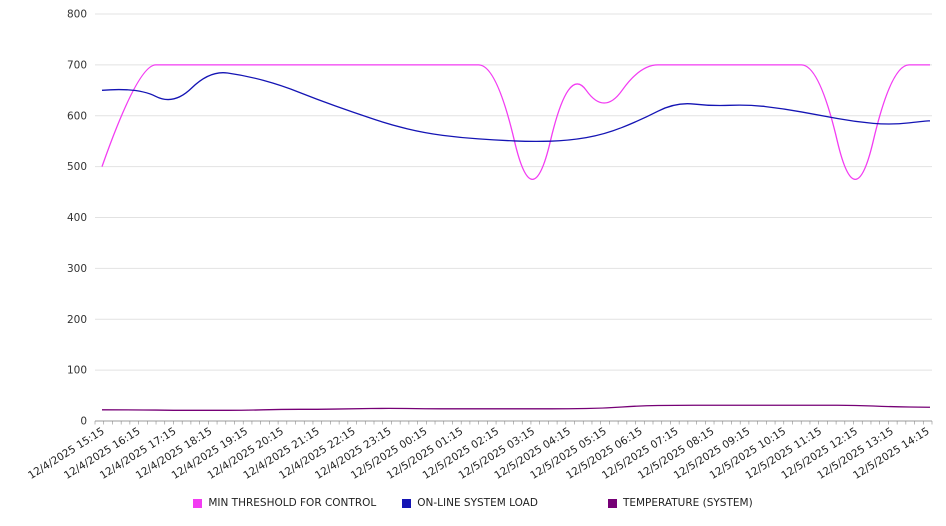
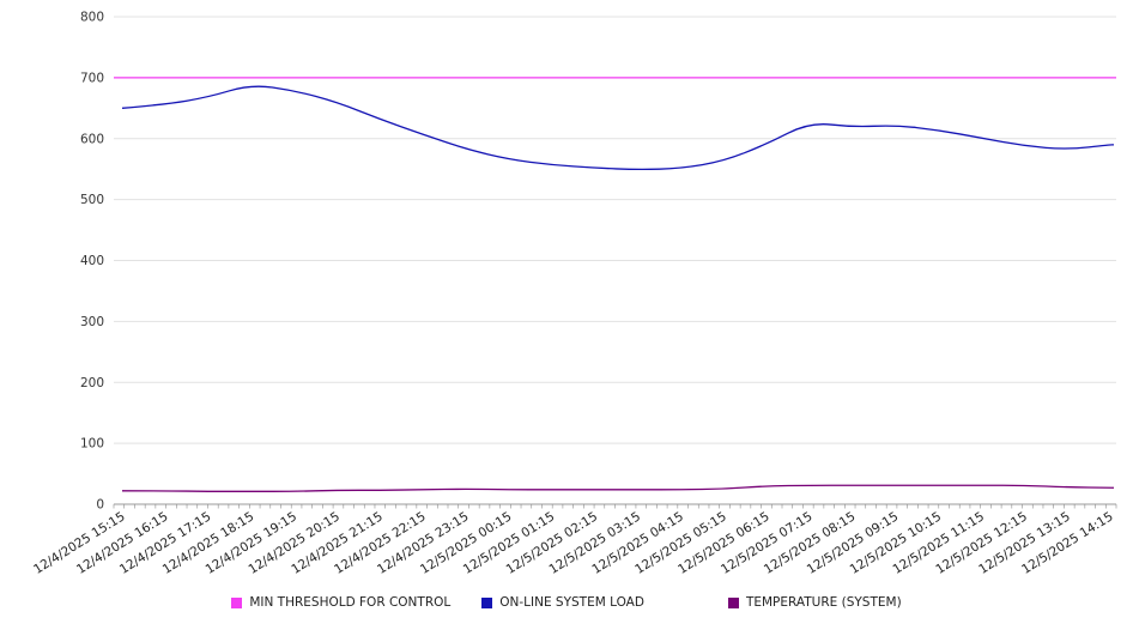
MIN THRESHOLD FOR CONTROL/12/4/2025 15:15: 500 -> 700
ON-LINE SYSTEM LOAD/12/4/2025 17:15: 620 -> 670
MIN THRESHOLD FOR CONTROL/12/5/2025 03:15: 400 -> 700
MIN THRESHOLD FOR CONTROL/12/5/2025 05:15: 600 -> 700
MIN THRESHOLD FOR CONTROL/12/5/2025 12:15: 400 -> 700
